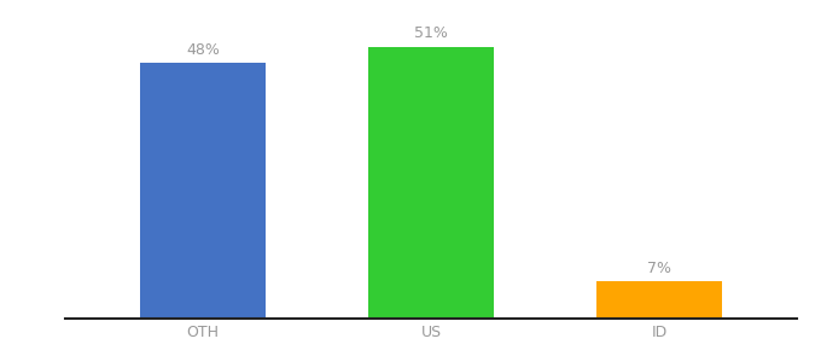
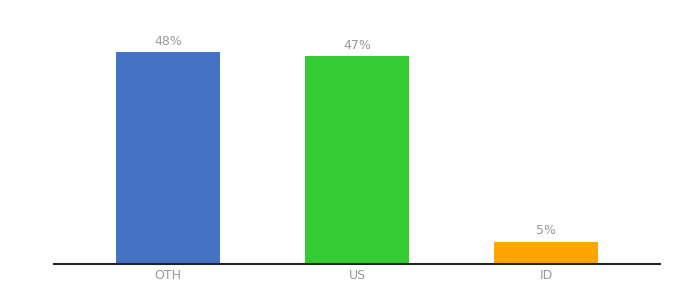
US: 51% -> 47%
ID: 7% -> 5%
